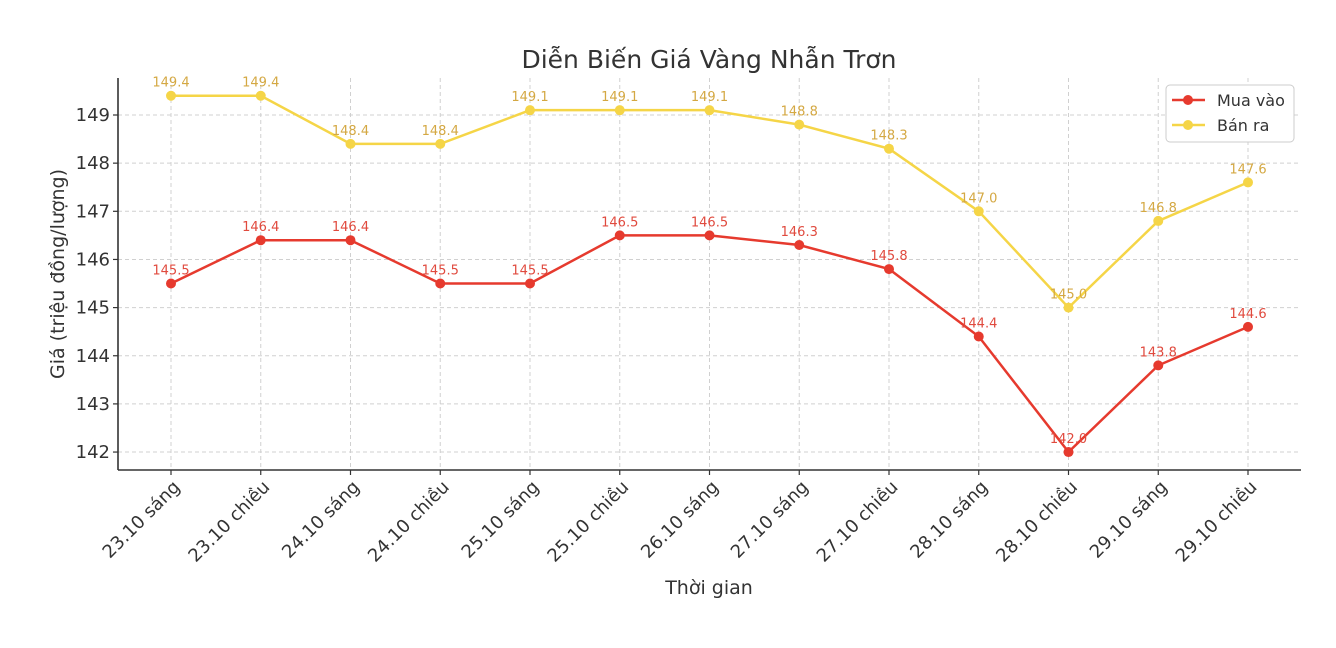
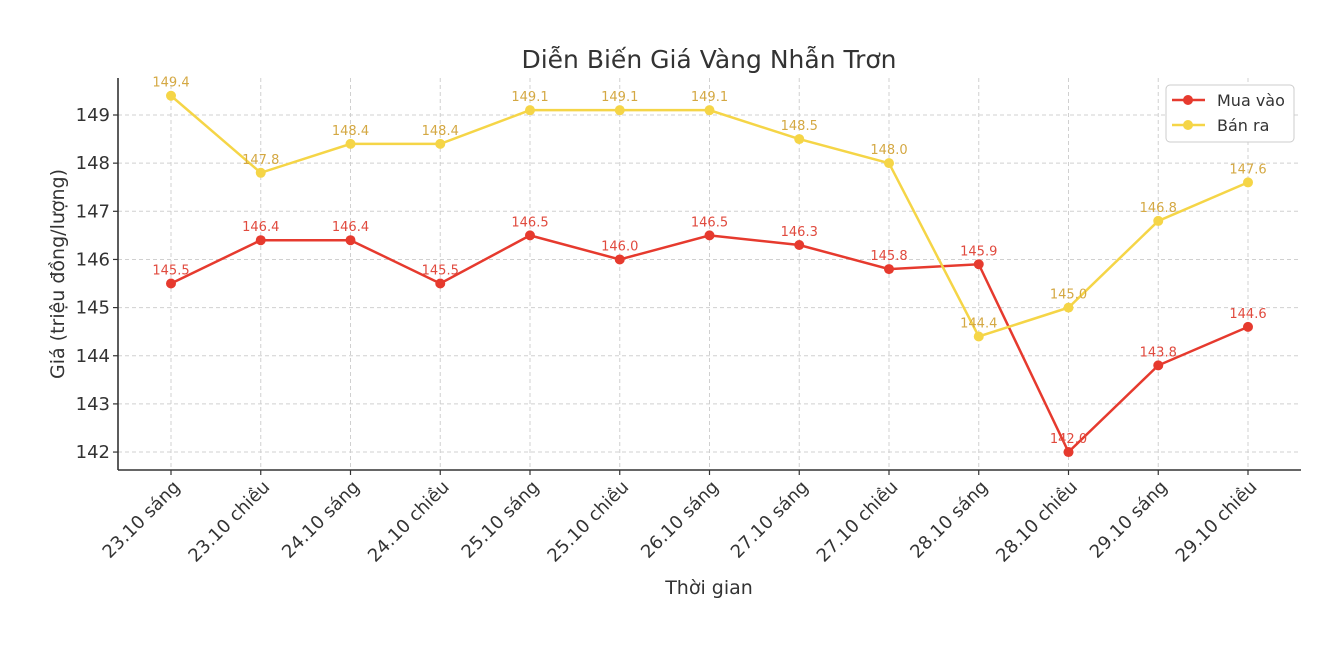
Bán ra/23.10 chiều: 149.4 -> 147.8
Mua vào/25.10 sáng: 145.5 -> 146.5
Mua vào/25.10 chiều: 146.5 -> 146.0
Bán ra/27.10 sáng: 148.8 -> 148.5
Bán ra/27.10 chiều: 148.3 -> 148.0
Mua vào/28.10 sáng: 144.4 -> 145.9
Bán ra/28.10 sáng: 147.0 -> 144.4
